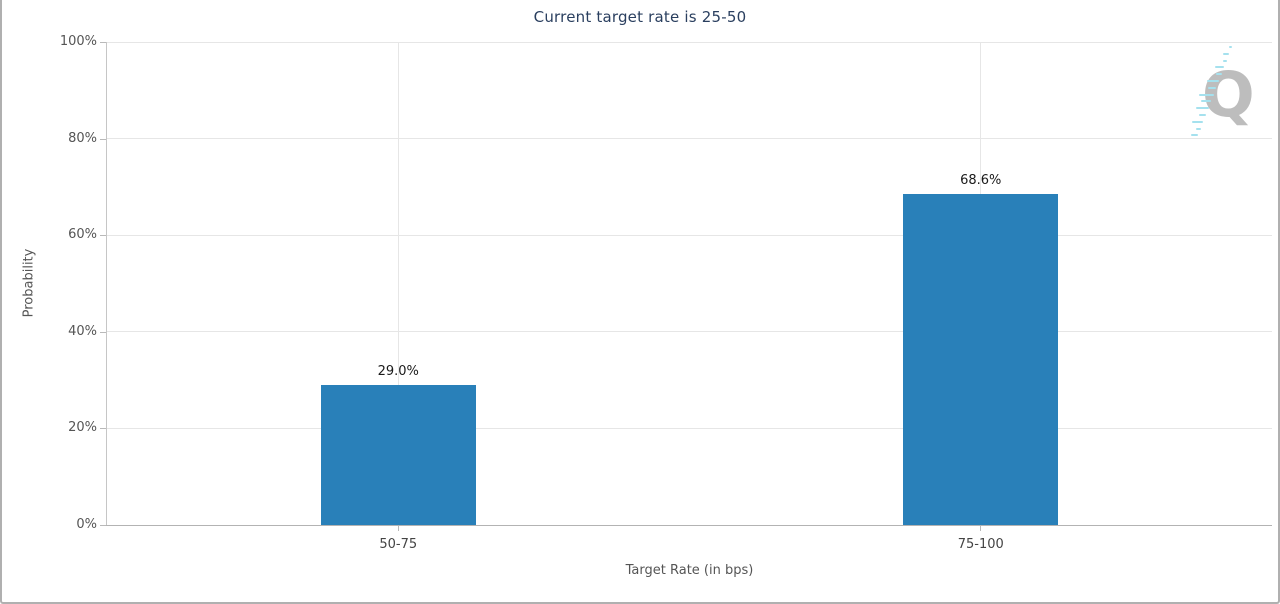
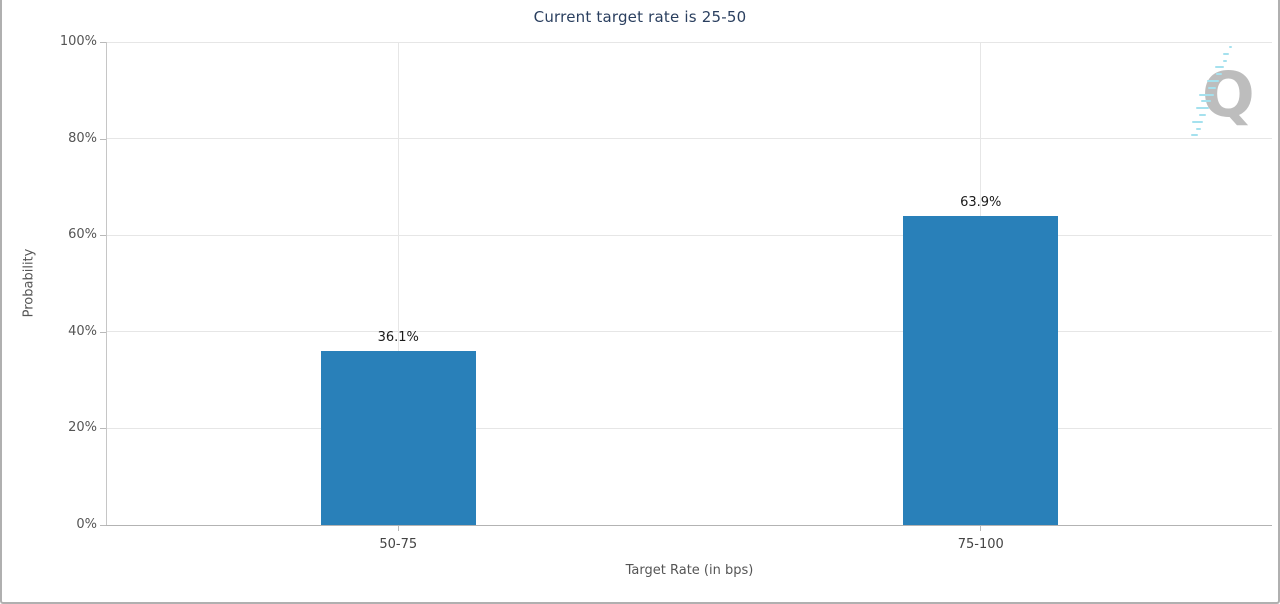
50-75: 29.0% -> 36.1%
75-100: 68.6% -> 63.9%
